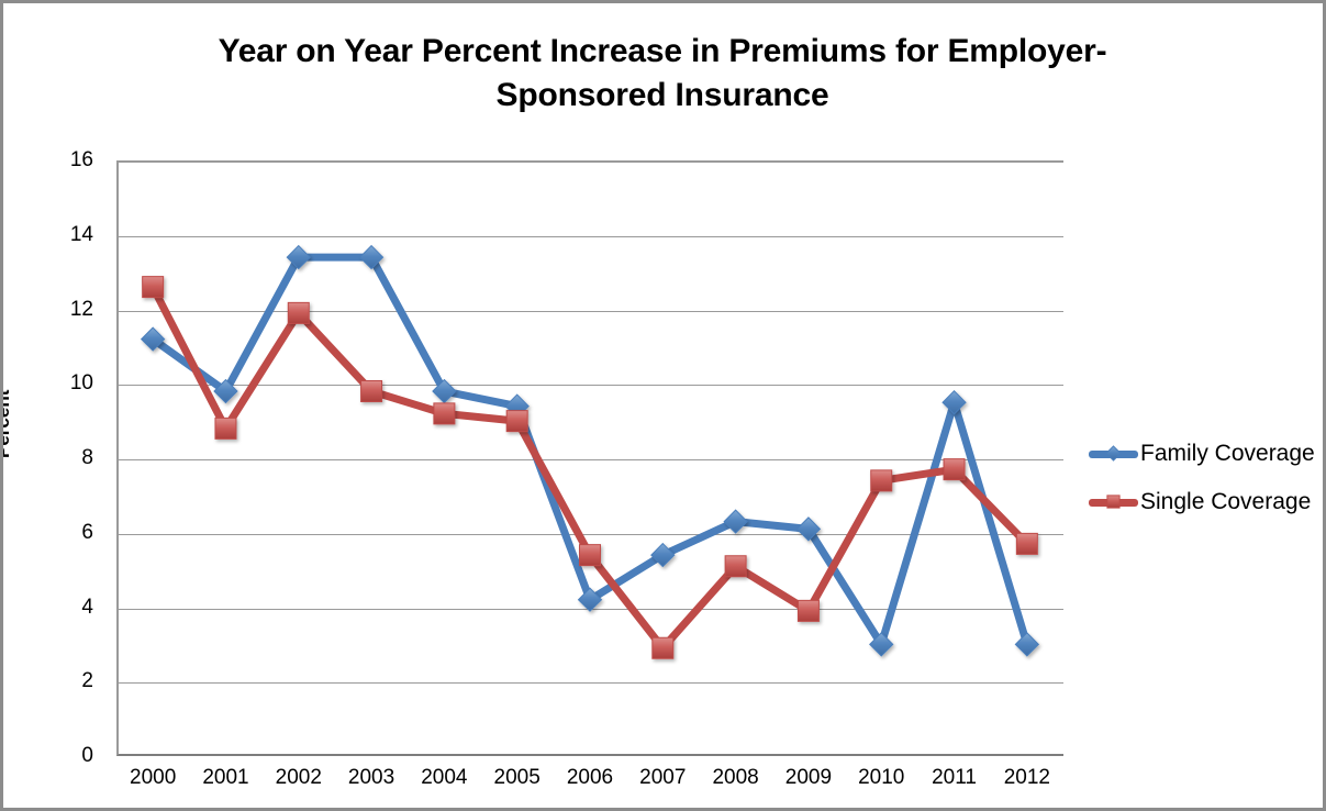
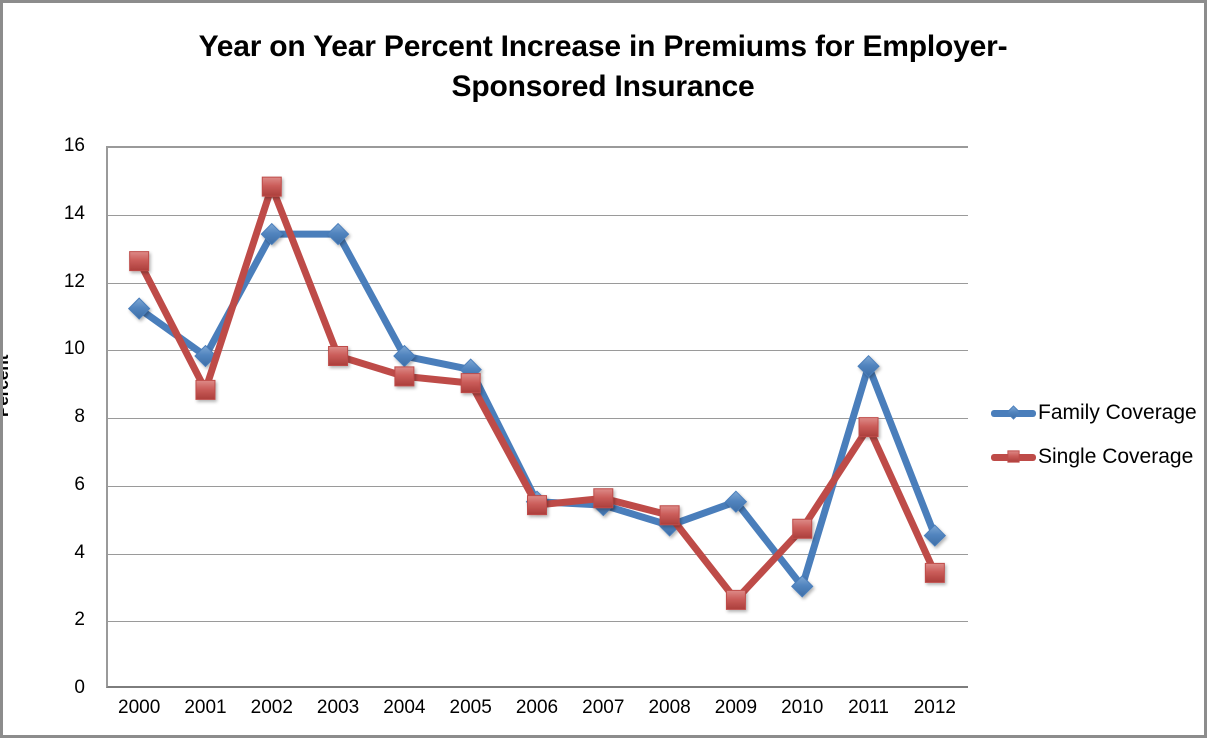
Single Coverage/2002: 11.9 -> 14.8
Family Coverage/2006: 4.2 -> 5.5
Single Coverage/2007: 2.9 -> 5.6
Family Coverage/2008: 6.3 -> 4.8
Family Coverage/2009: 6.1 -> 5.5
Single Coverage/2009: 3.9 -> 2.6
Single Coverage/2010: 7.4 -> 4.7
Family Coverage/2012: 3.0 -> 4.5
Single Coverage/2012: 5.7 -> 3.4
